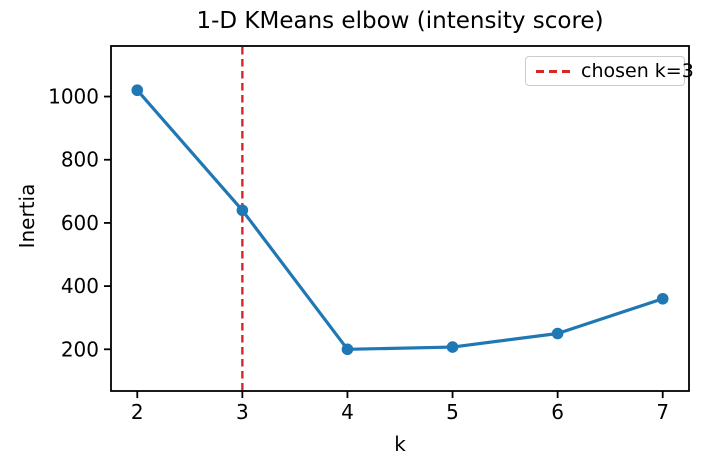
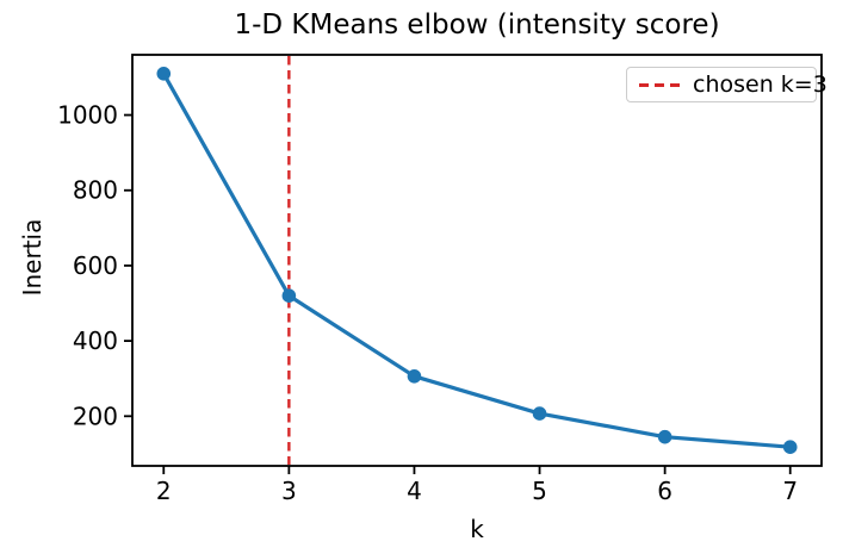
2: 1020 -> 1110
3: 640 -> 520
4: 200 -> 310
6: 250 -> 140
7: 360 -> 120
